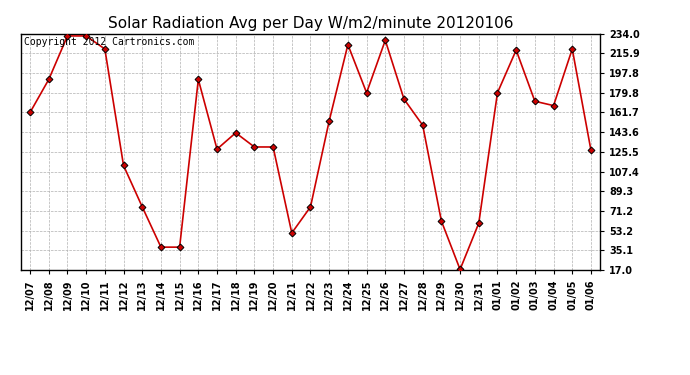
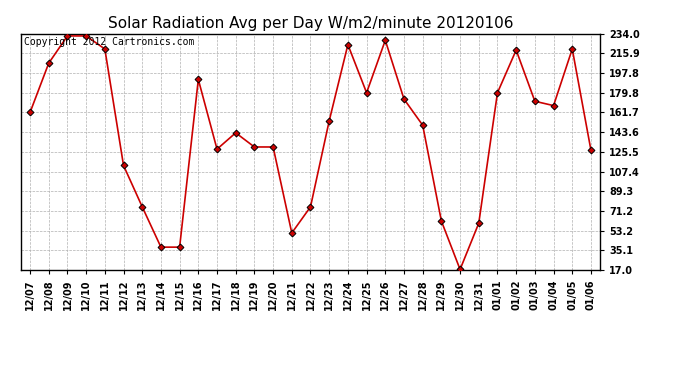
12/08: 192 -> 207
